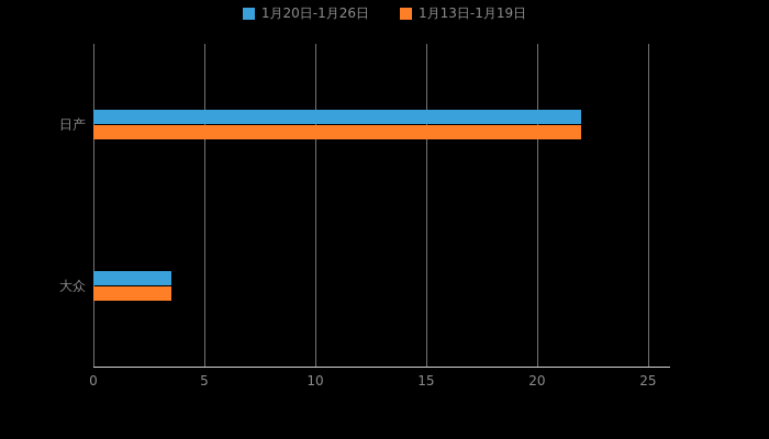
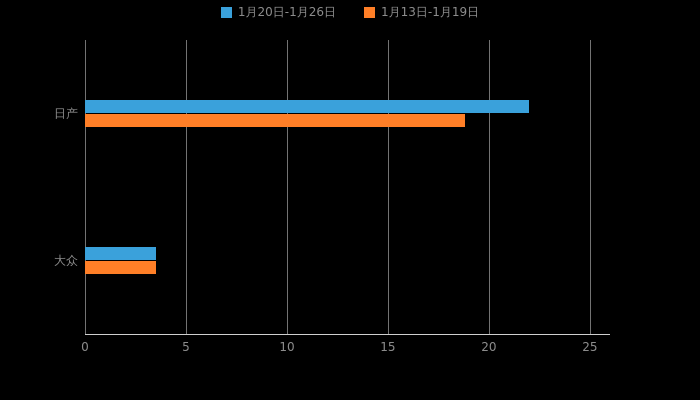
1月13日-1月19日/日产: 22.0 -> 18.8
